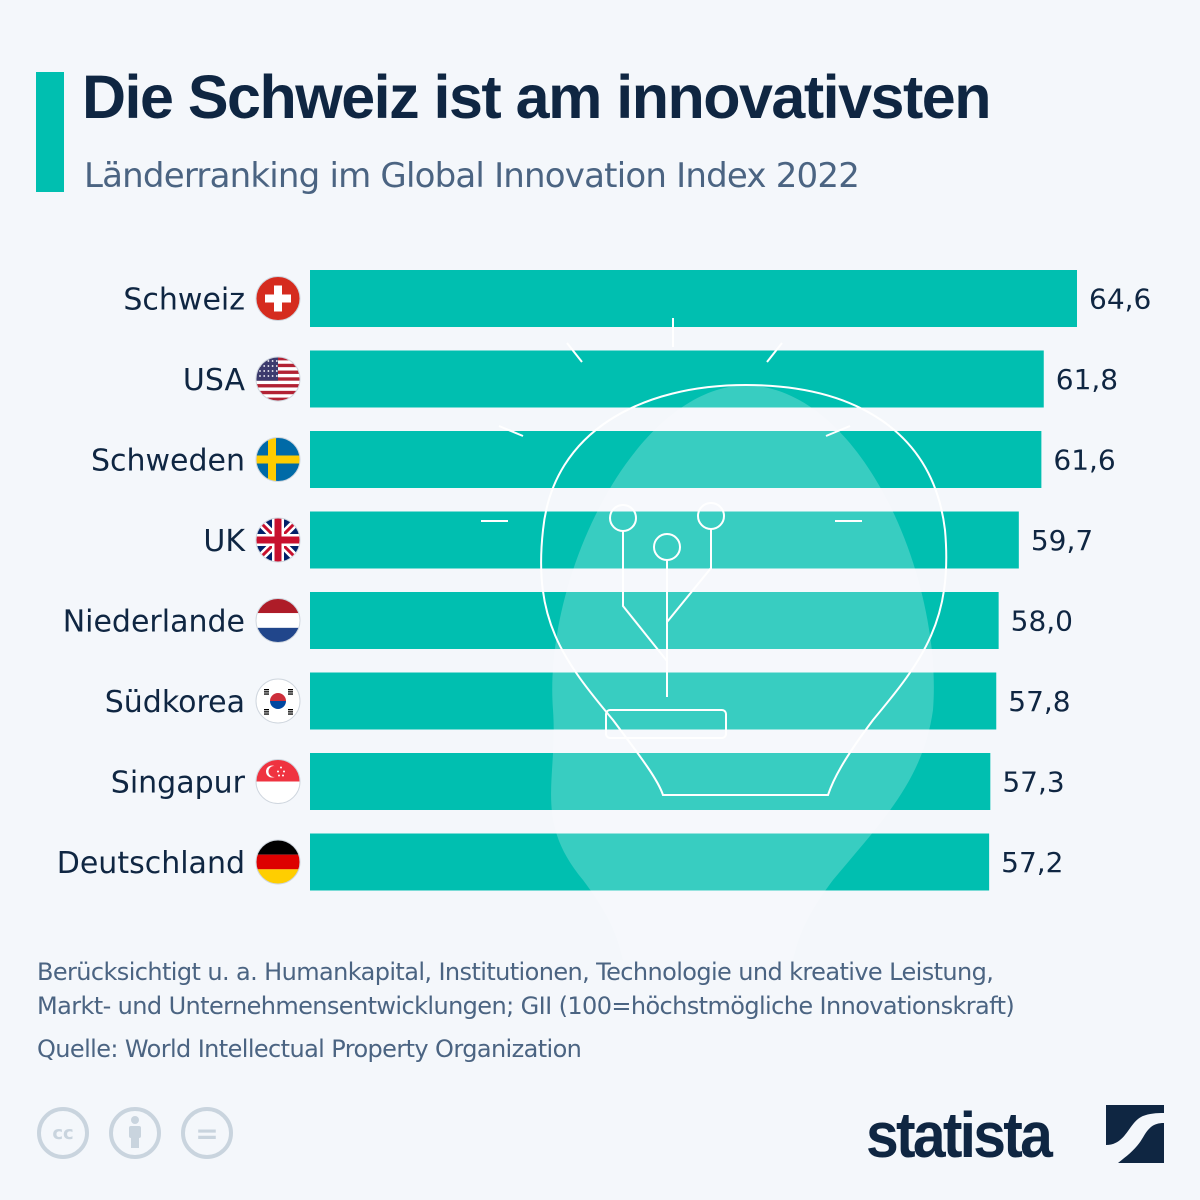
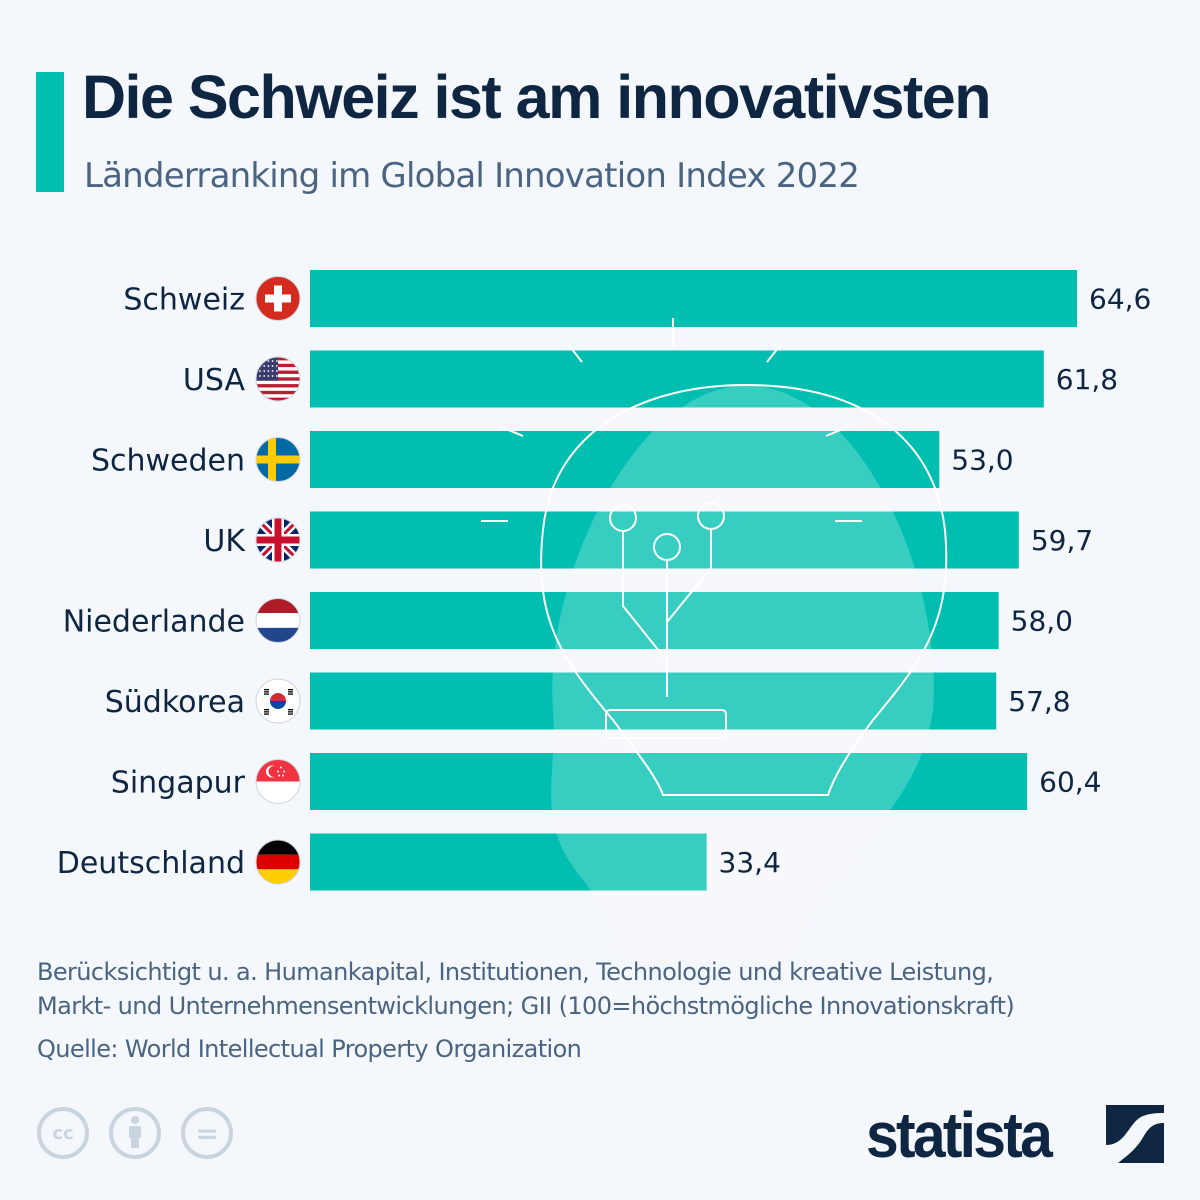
Schweden: 61,6 -> 53,0
Singapur: 57,3 -> 60,4
Deutschland: 57,2 -> 33,4
